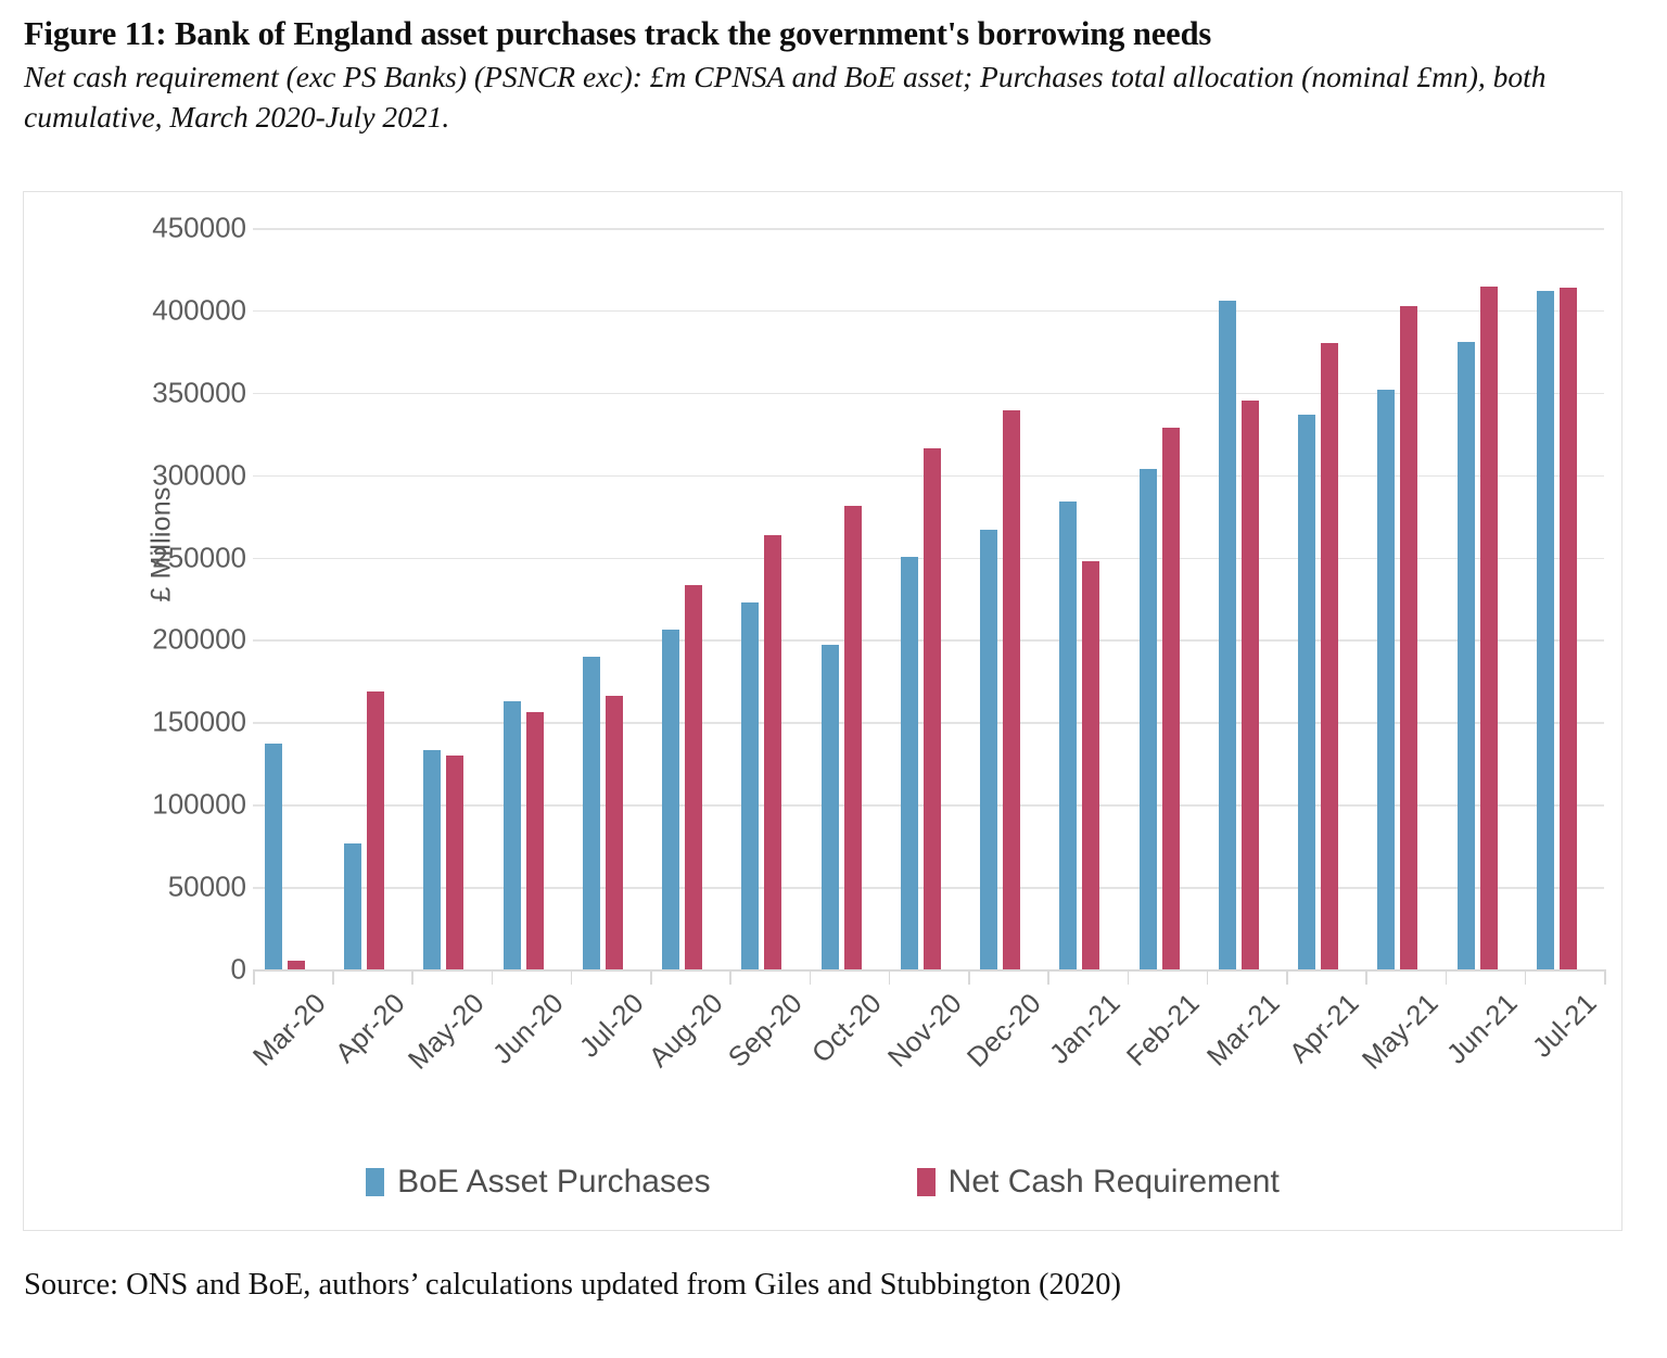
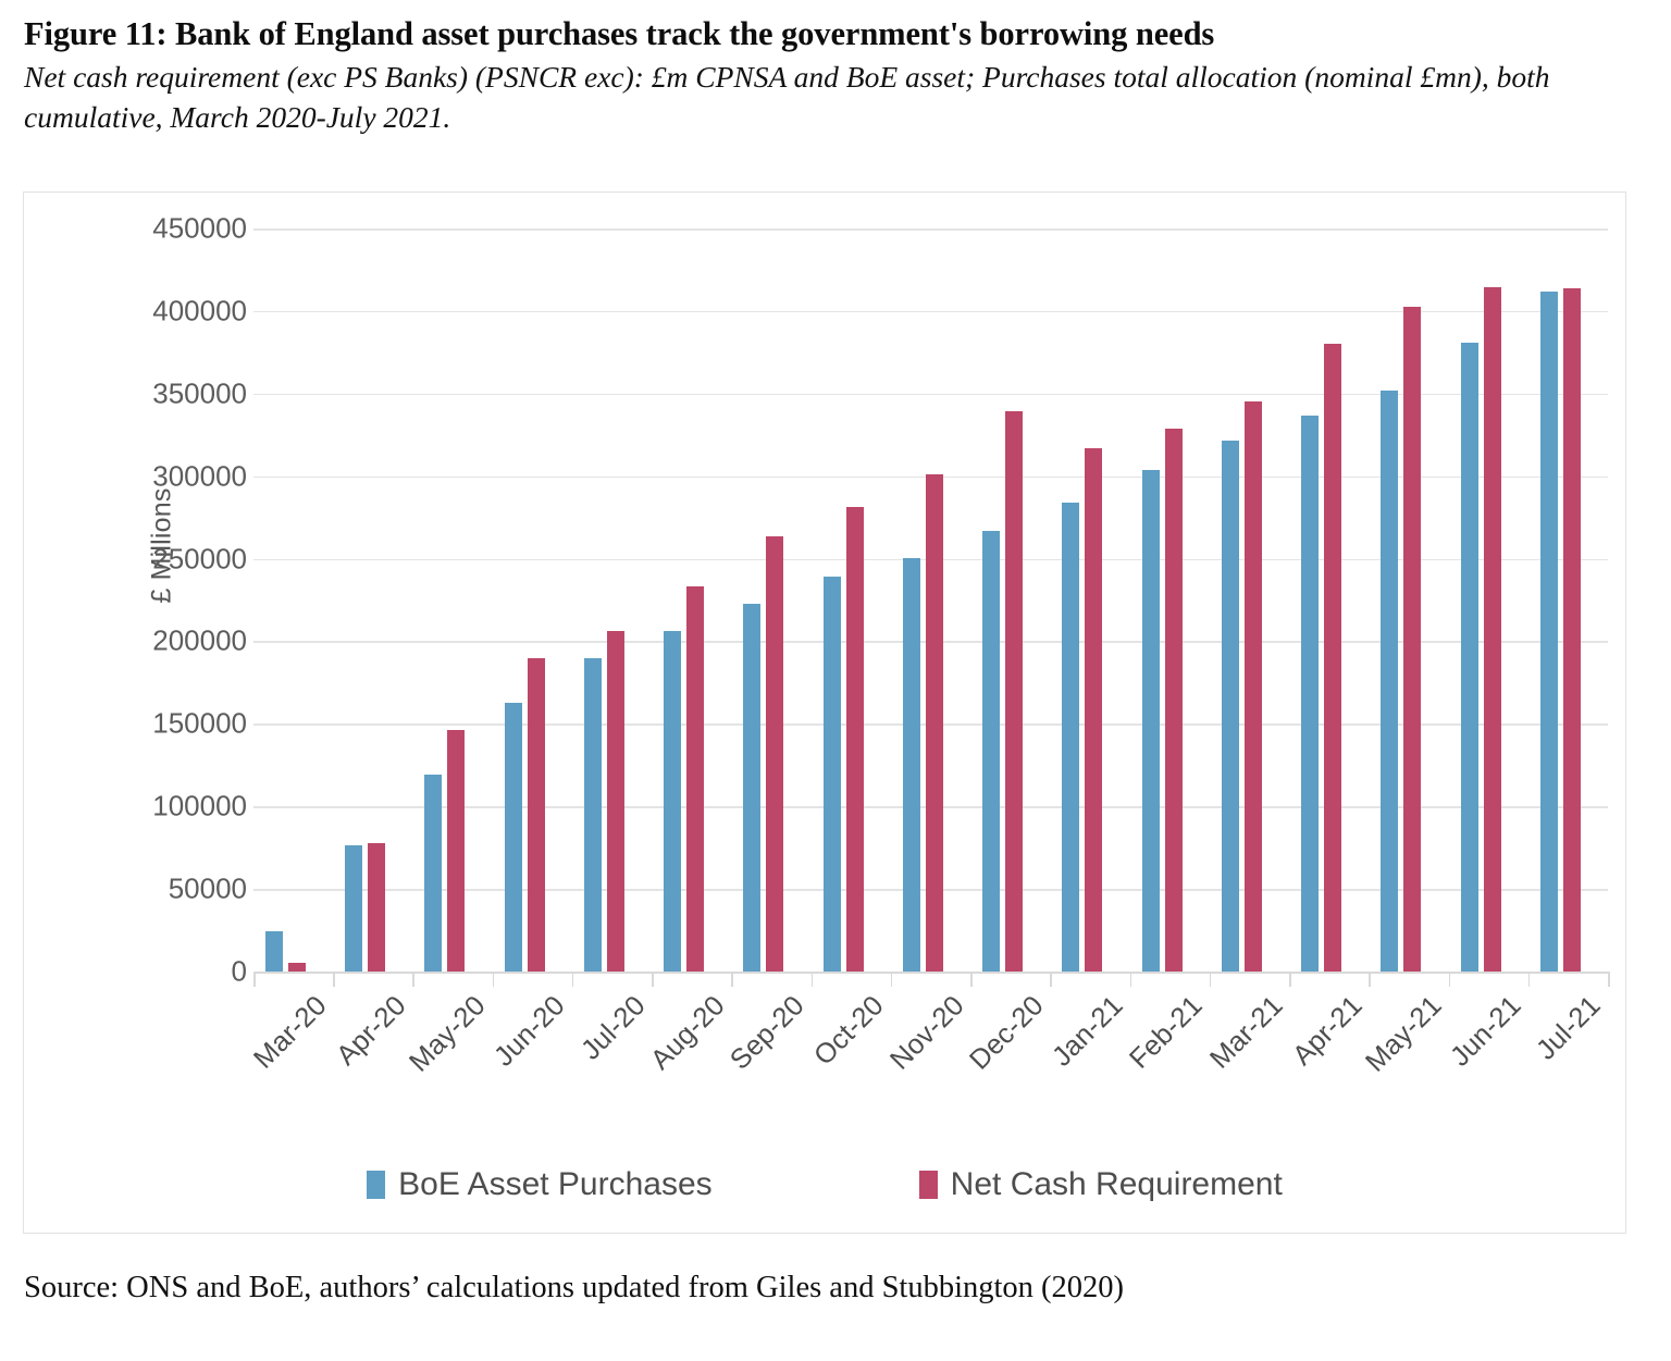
BoE Asset Purchases/Mar-20: 137000 -> 24000
Net Cash Requirement/Apr-20: 169000 -> 78000
BoE Asset Purchases/May-20: 133000 -> 119000
Net Cash Requirement/May-20: 130000 -> 146000
Net Cash Requirement/Jun-20: 156000 -> 190000
Net Cash Requirement/Jul-20: 166000 -> 206000
BoE Asset Purchases/Oct-20: 197000 -> 240000
Net Cash Requirement/Nov-20: 316000 -> 301000
Net Cash Requirement/Jan-21: 248000 -> 317000
BoE Asset Purchases/Mar-21: 406000 -> 322000
